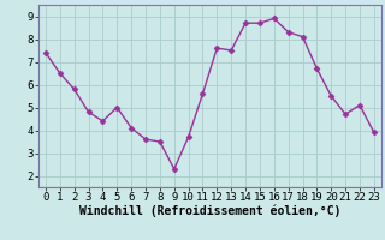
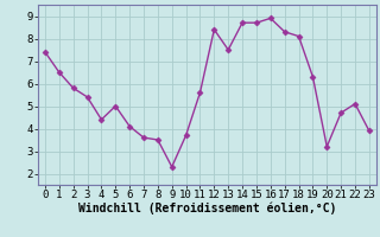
3: 4.8 -> 5.4
12: 7.6 -> 8.4
19: 6.7 -> 6.3
20: 5.5 -> 3.2
